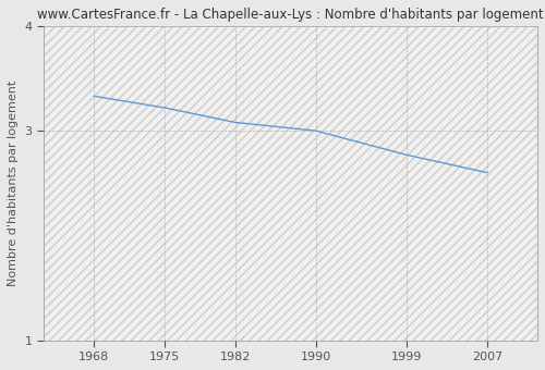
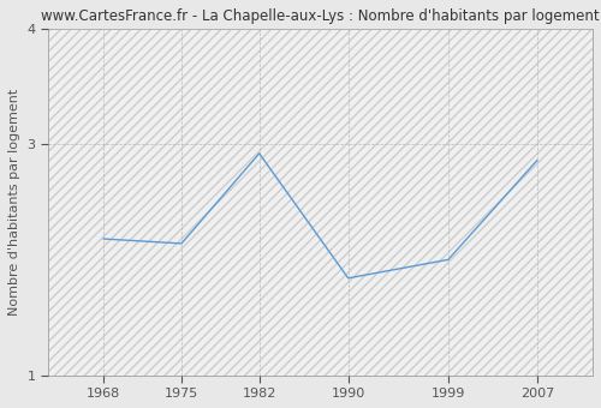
1968: 3.33 -> 2.18
1975: 3.22 -> 2.14
1982: 3.08 -> 2.92
1990: 3.00 -> 1.84
1999: 2.77 -> 2.00
2007: 2.60 -> 2.86
